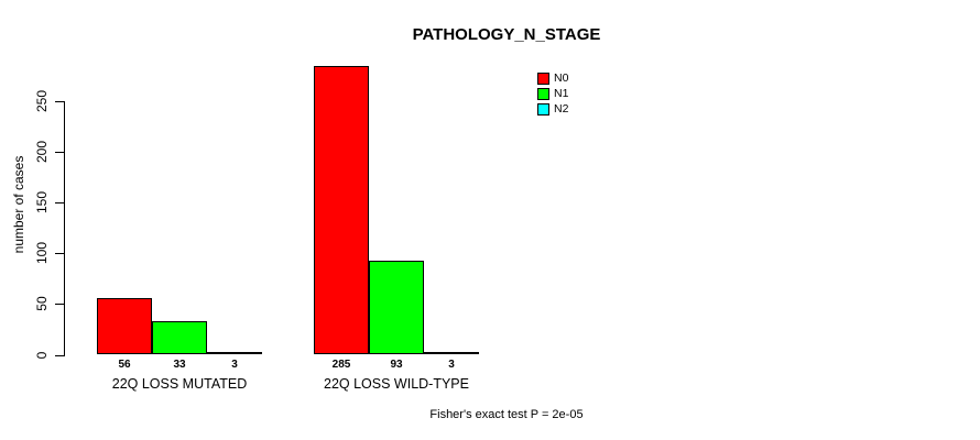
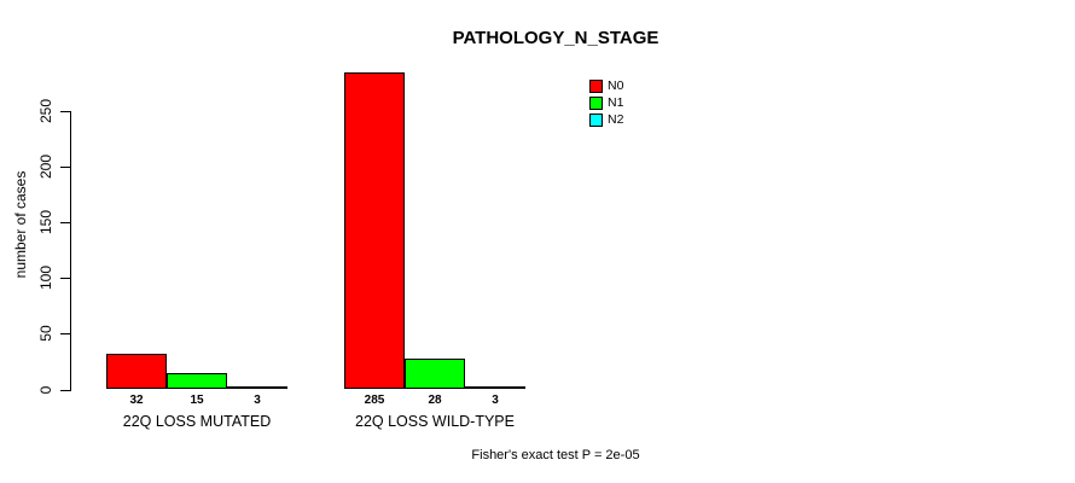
N0/22Q LOSS MUTATED: 56 -> 32
N1/22Q LOSS MUTATED: 33 -> 15
N1/22Q LOSS WILD-TYPE: 93 -> 28
